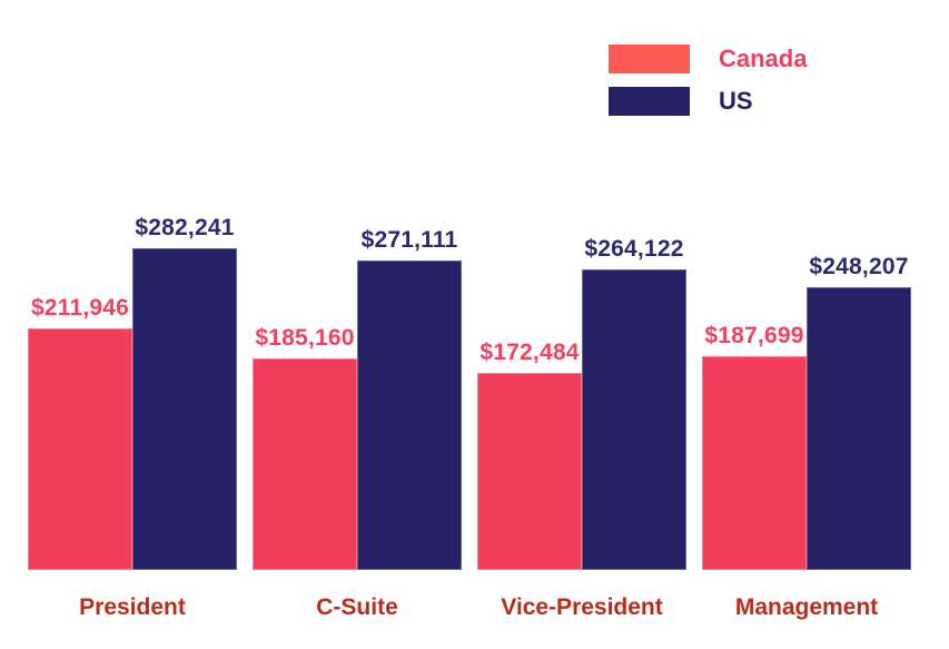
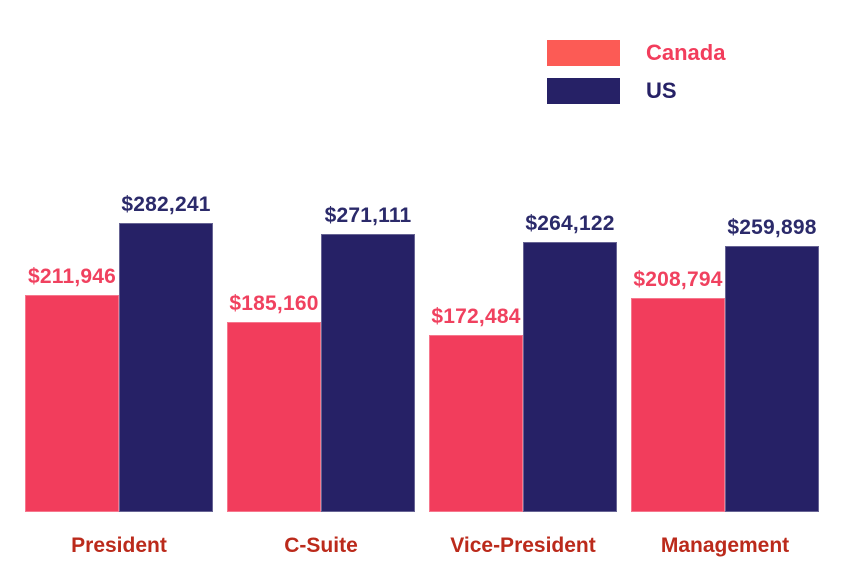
Canada/Management: $187,699 -> $208,794
US/Management: $248,207 -> $259,898
